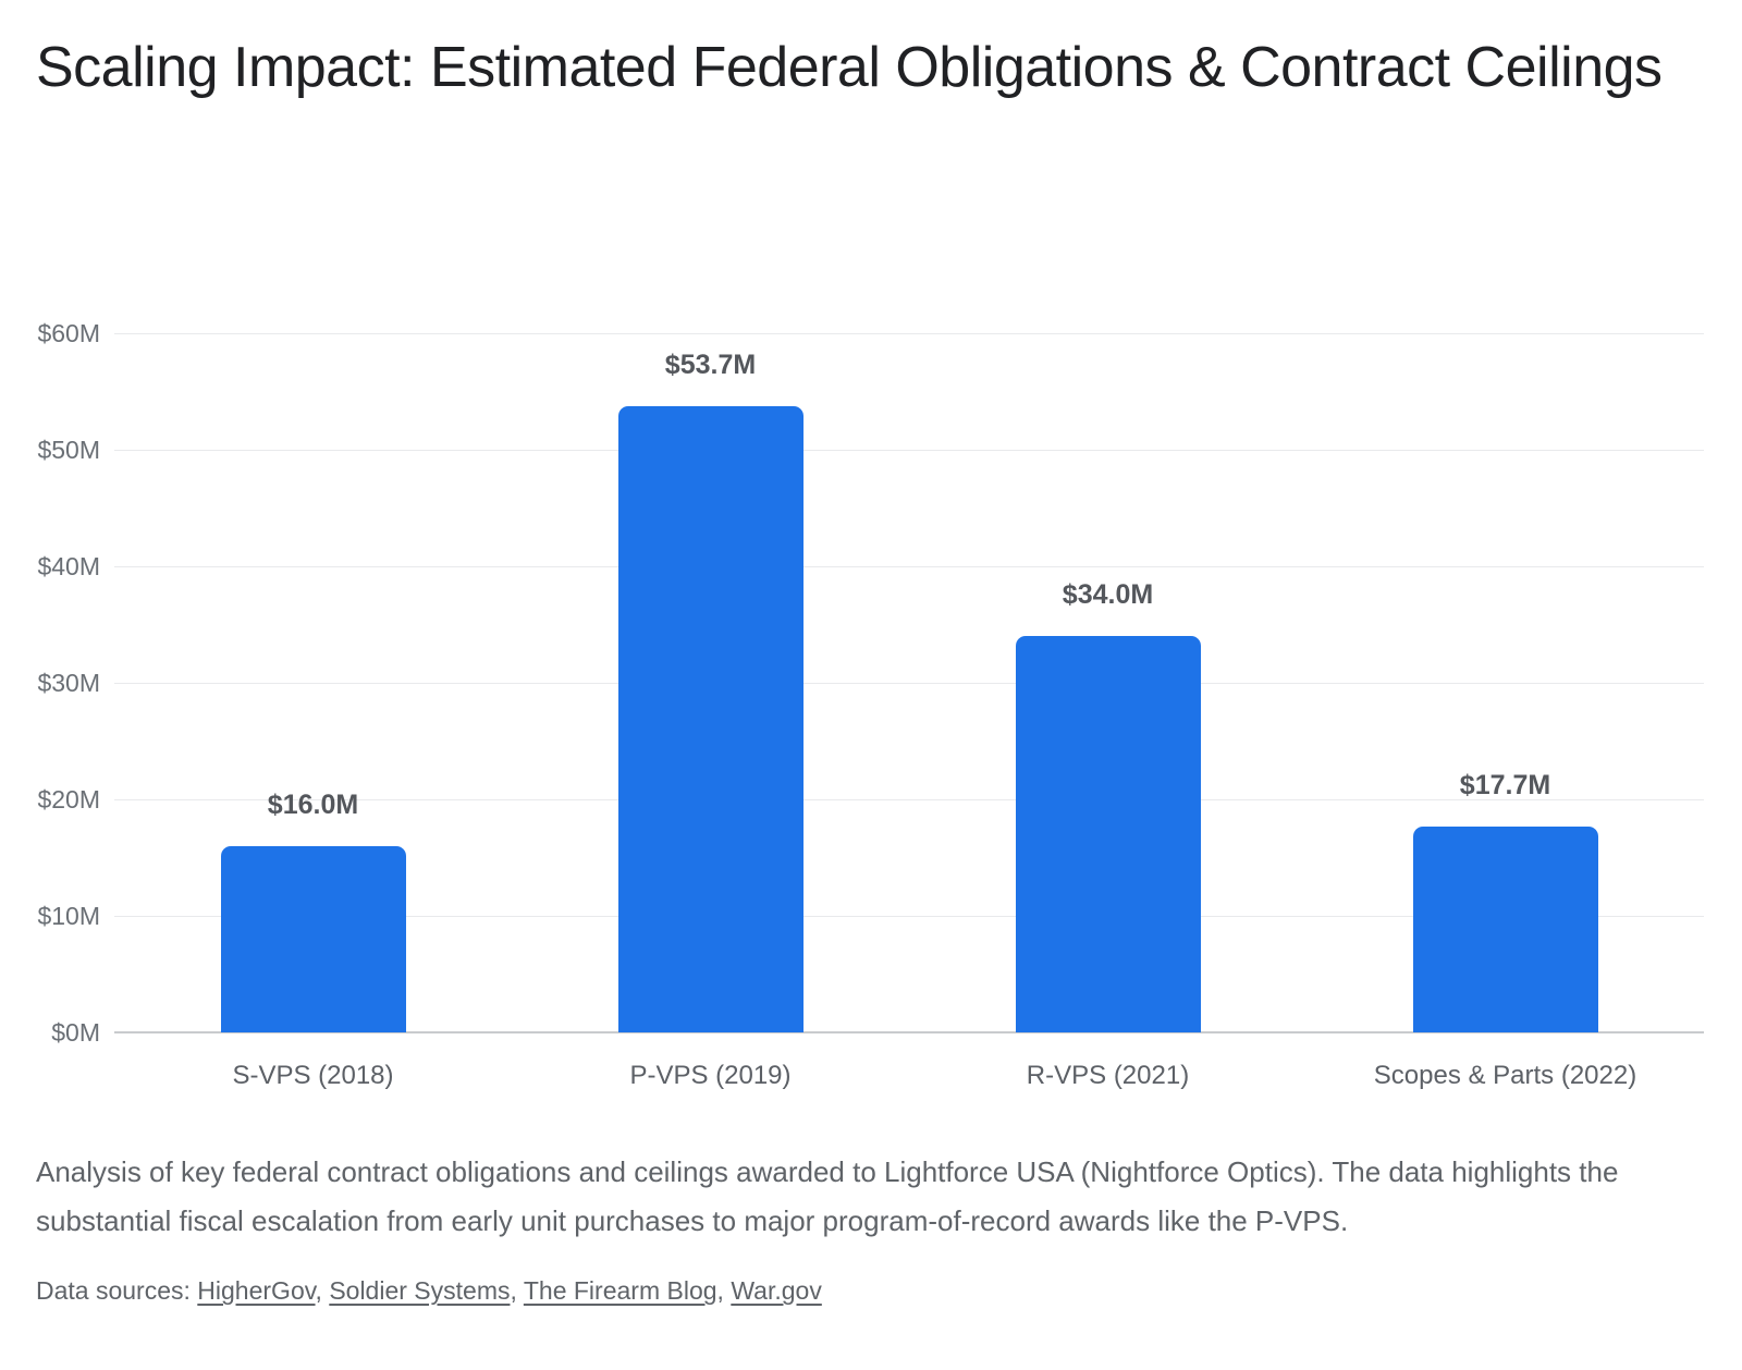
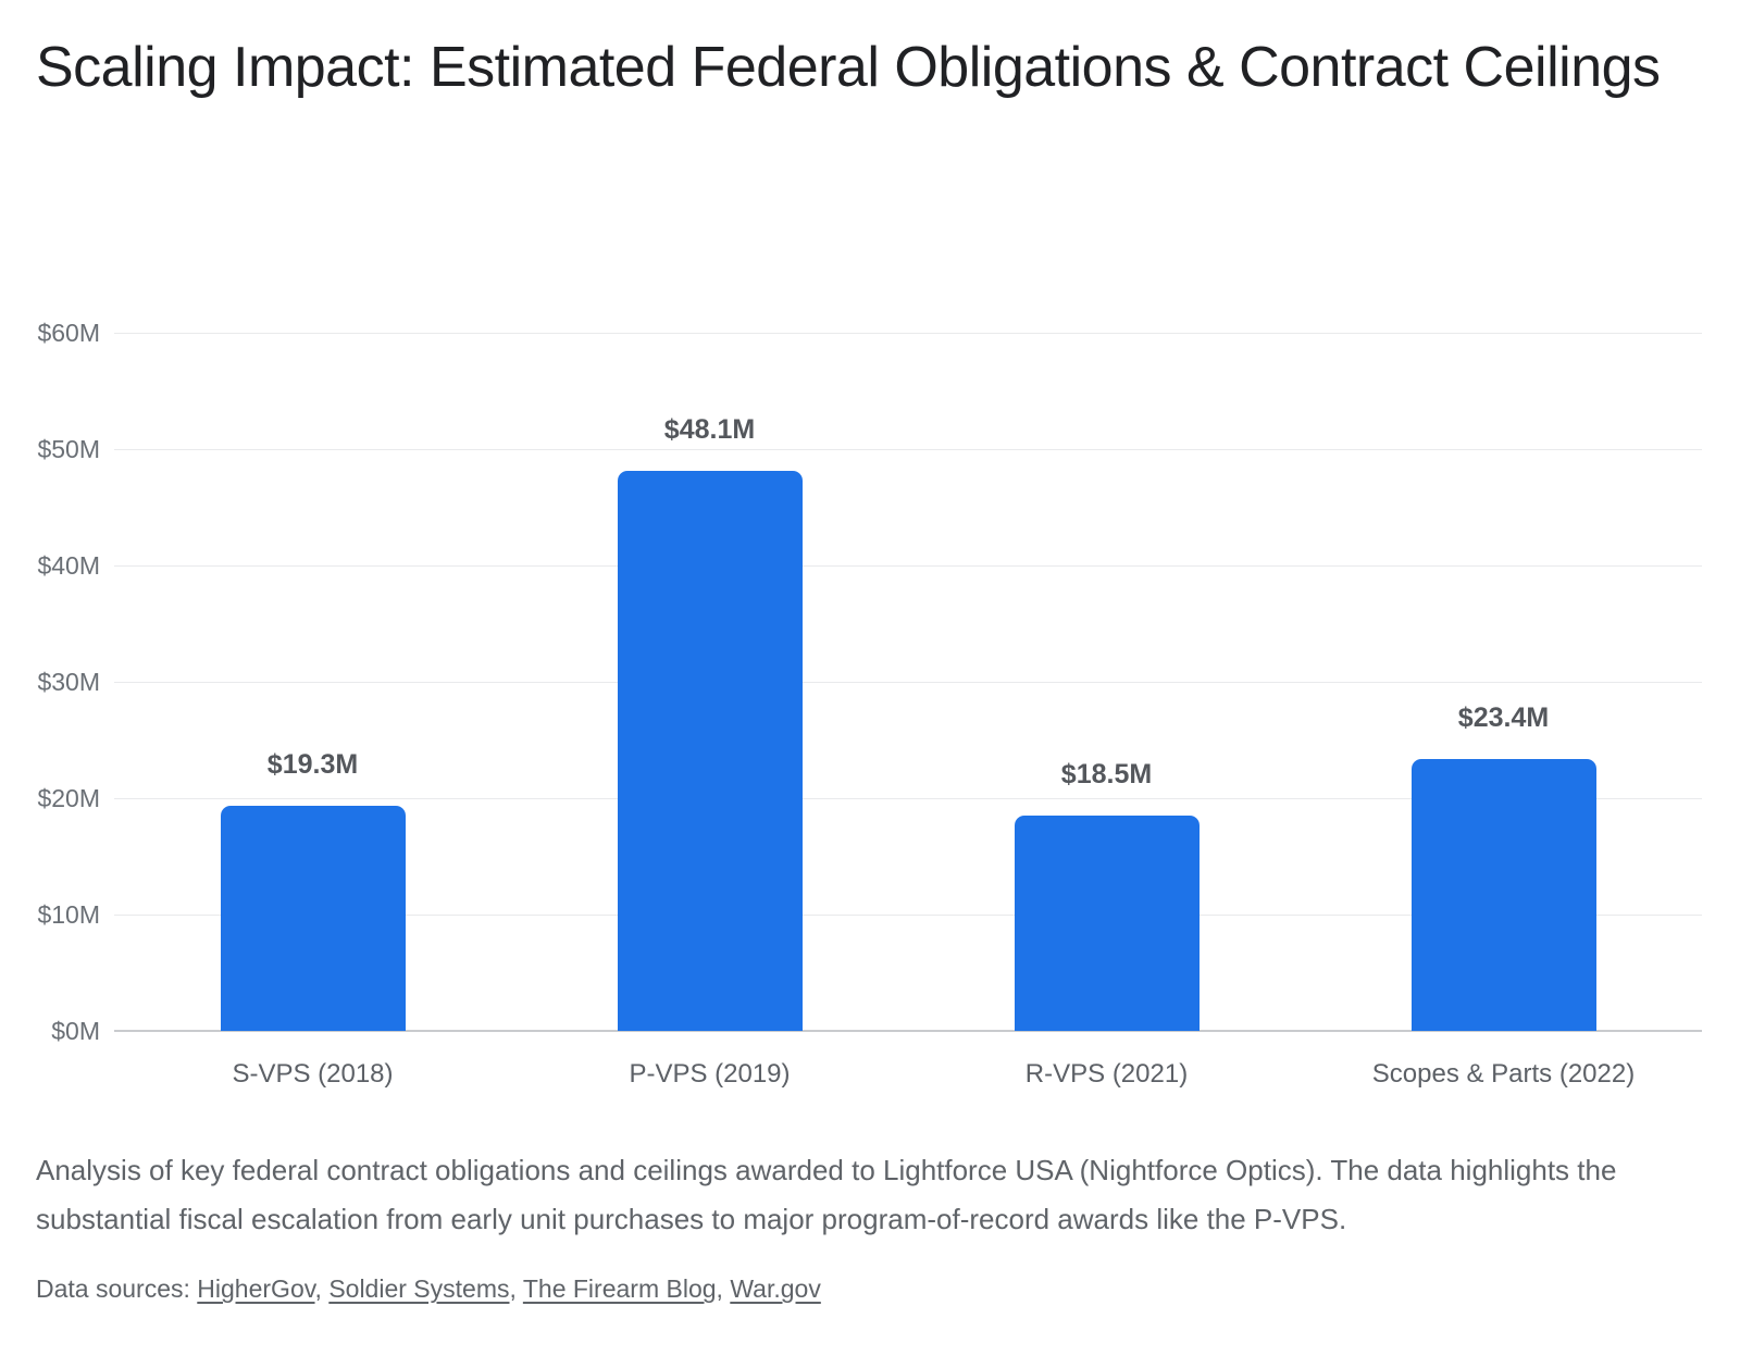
S-VPS (2018): $16.0M -> $19.3M
P-VPS (2019): $53.7M -> $48.1M
R-VPS (2021): $34.0M -> $18.5M
Scopes & Parts (2022): $17.7M -> $23.4M
